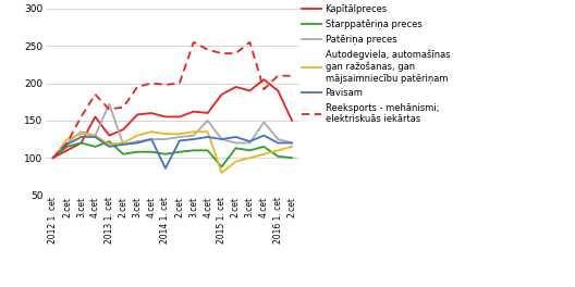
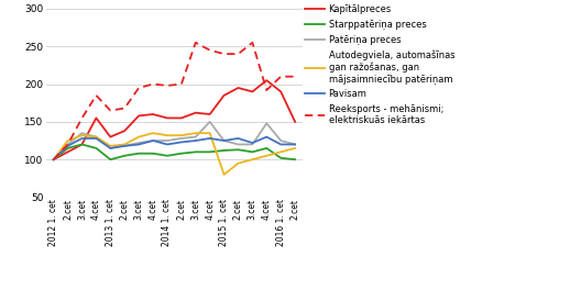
Starppatēriņa preces/2013 1. cet: 122 -> 100
Patēriņa preces/2013 1. cet: 172 -> 115
Pavisam/2014 1. cet: 86 -> 120
Starppatēriņa preces/2015 1. cet: 88 -> 112
